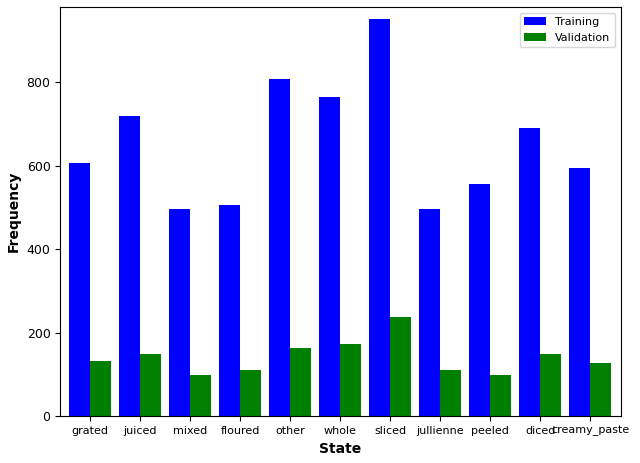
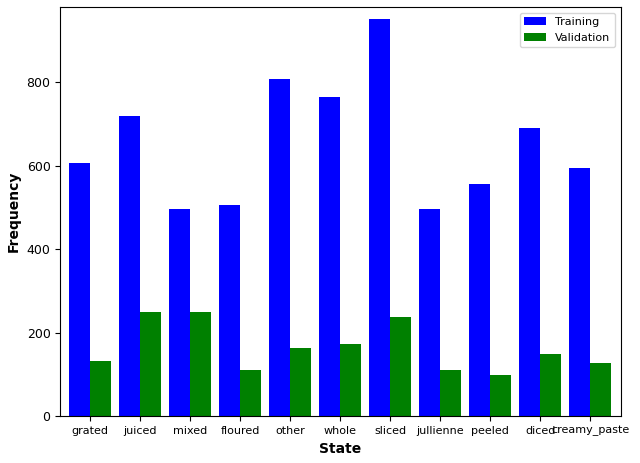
Validation/juiced: 150 -> 250
Validation/mixed: 100 -> 250
